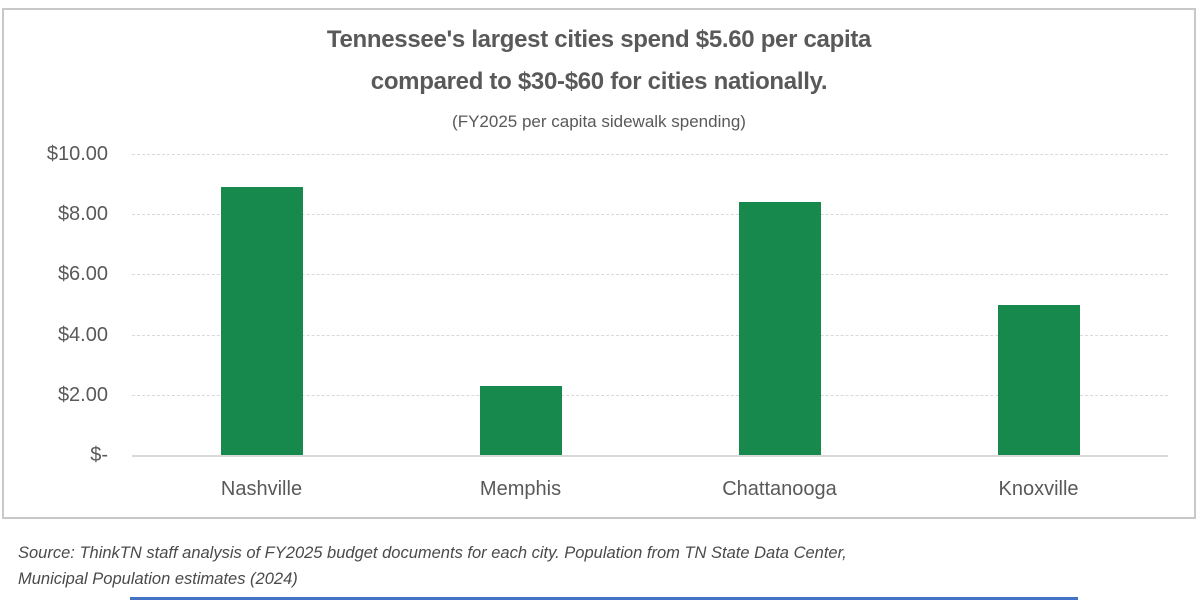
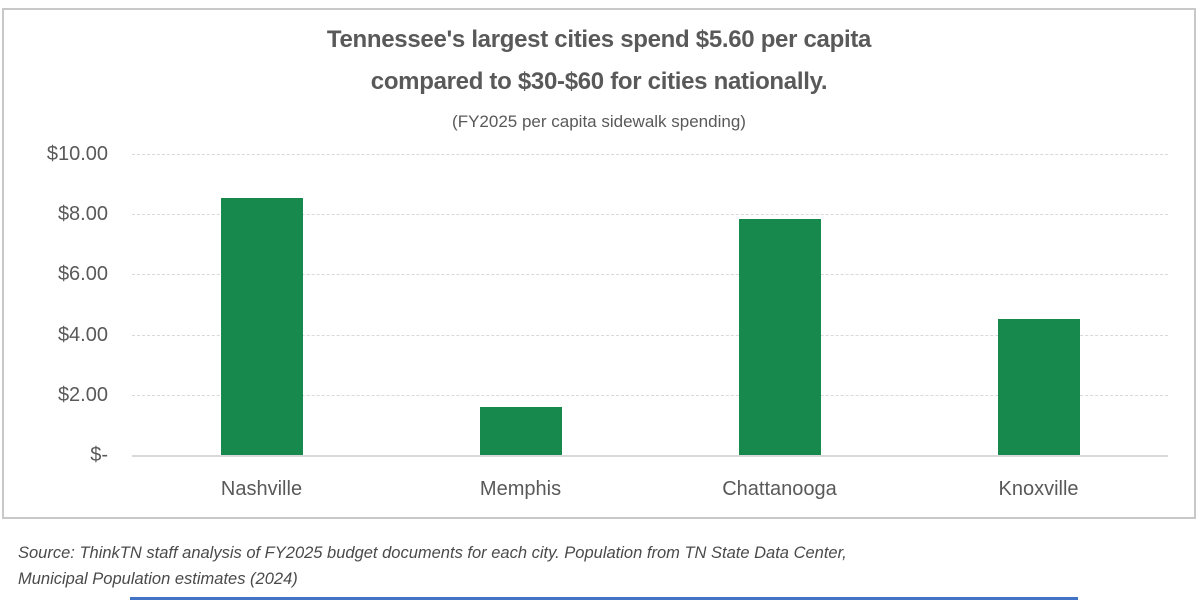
Nashville: $8.9 -> $8.5
Memphis: $2.3 -> $1.6
Chattanooga: $8.4 -> $7.8
Knoxville: $5.0 -> $4.5
